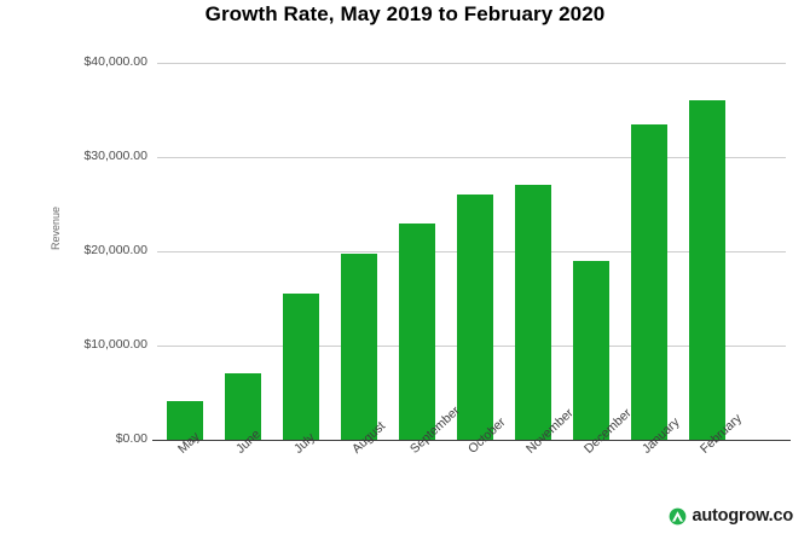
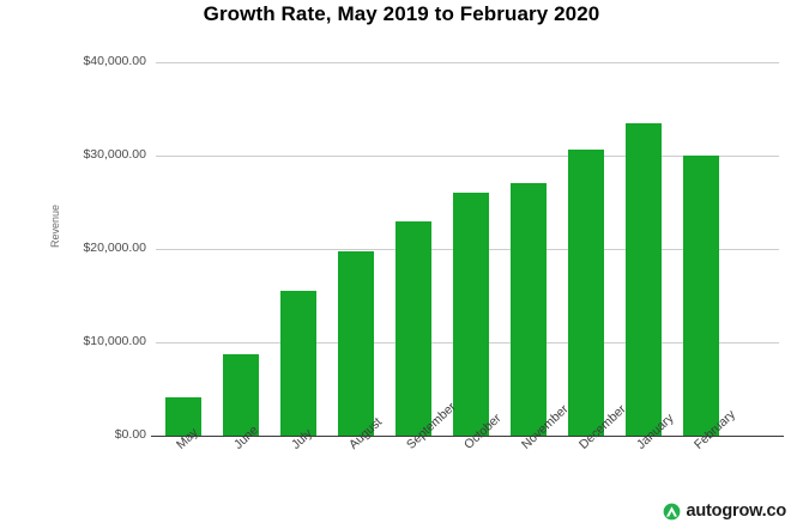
June: $7000 -> $9000
December: $19000 -> $31000
February: $36000 -> $30000
